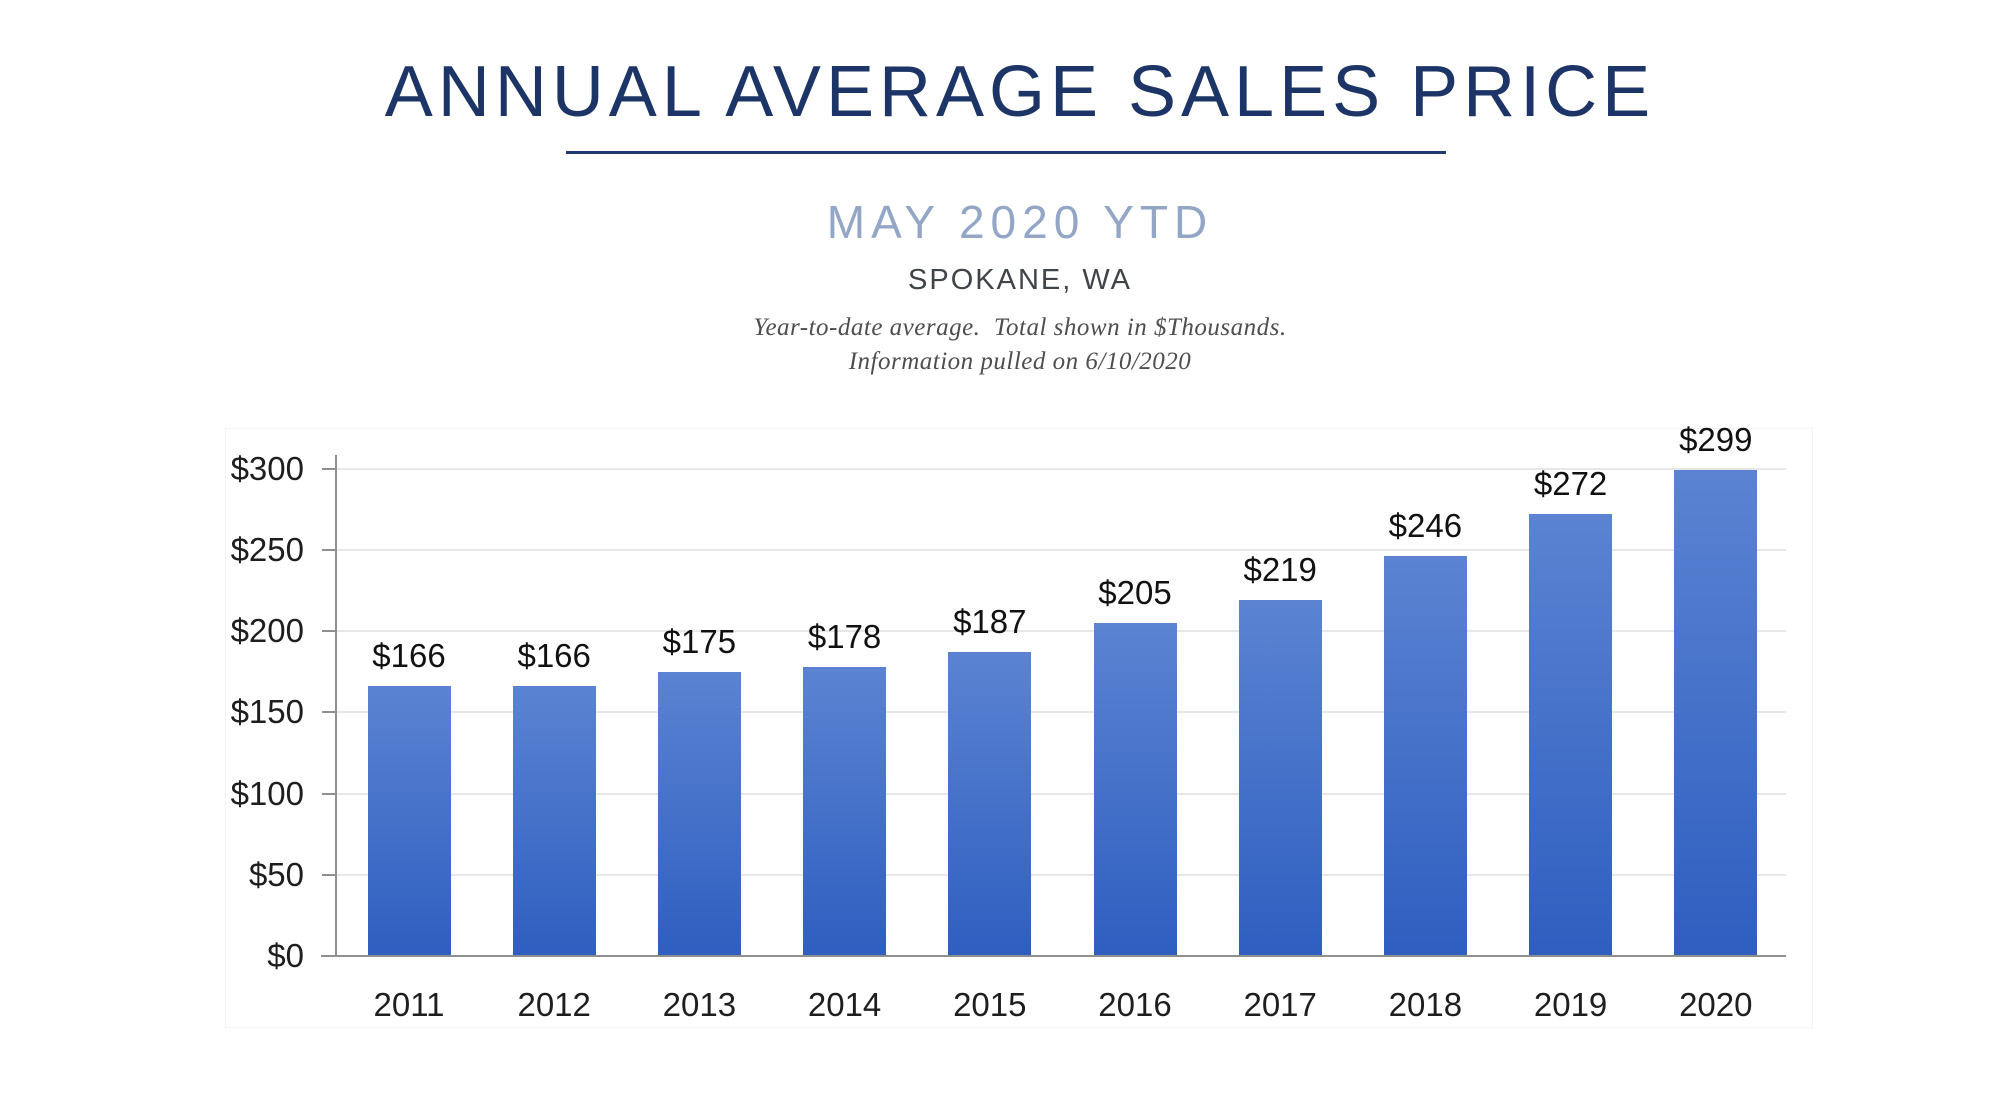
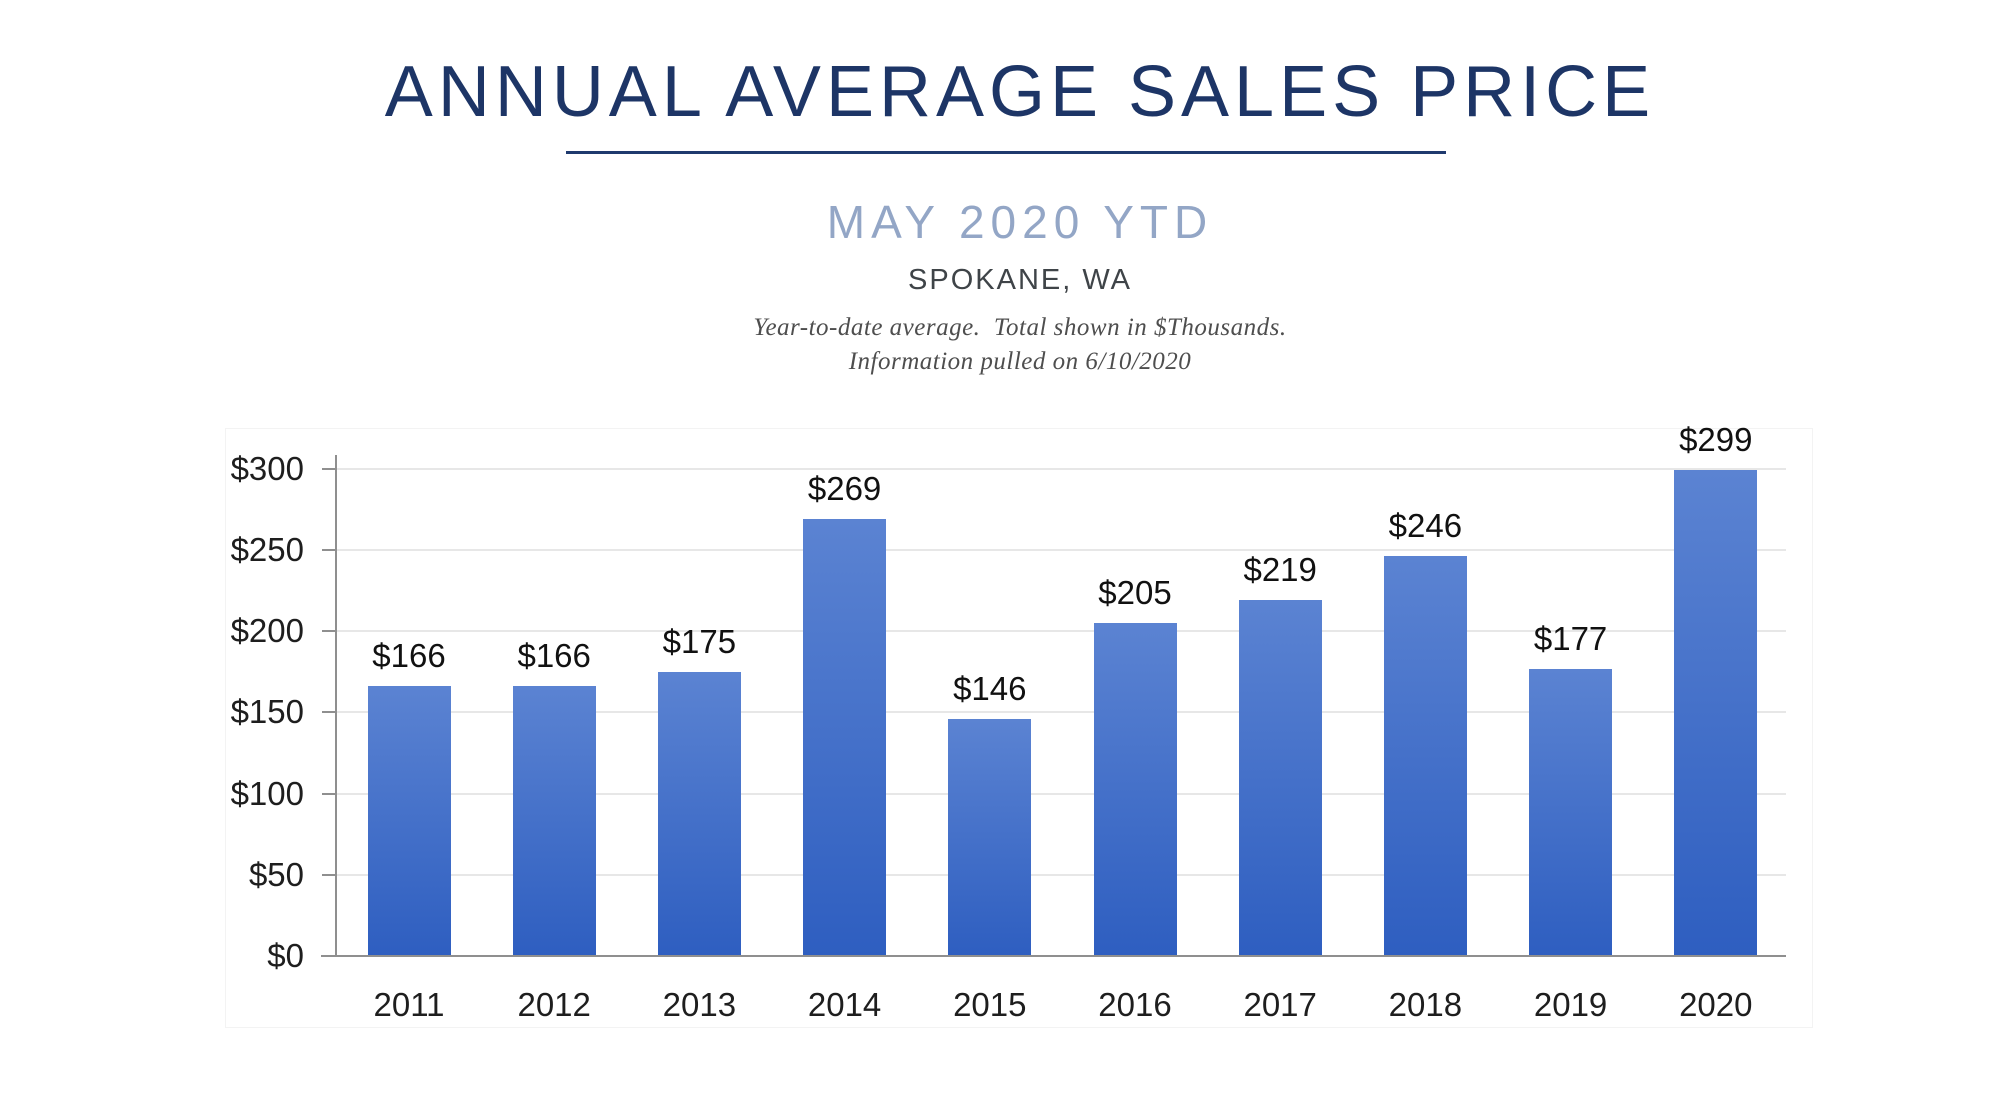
2014: $178 -> $269
2015: $187 -> $146
2019: $272 -> $177
